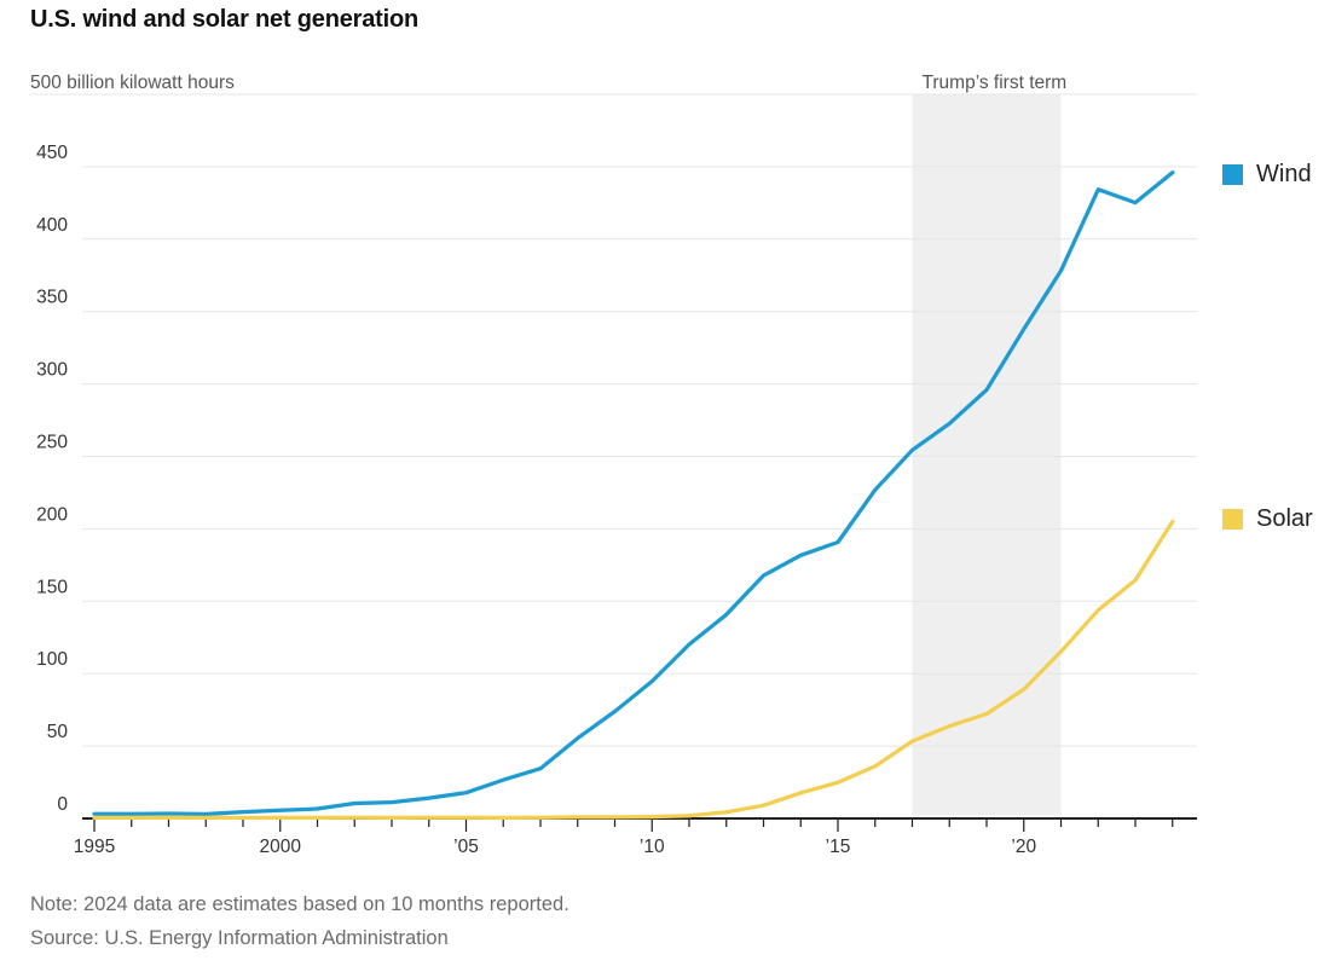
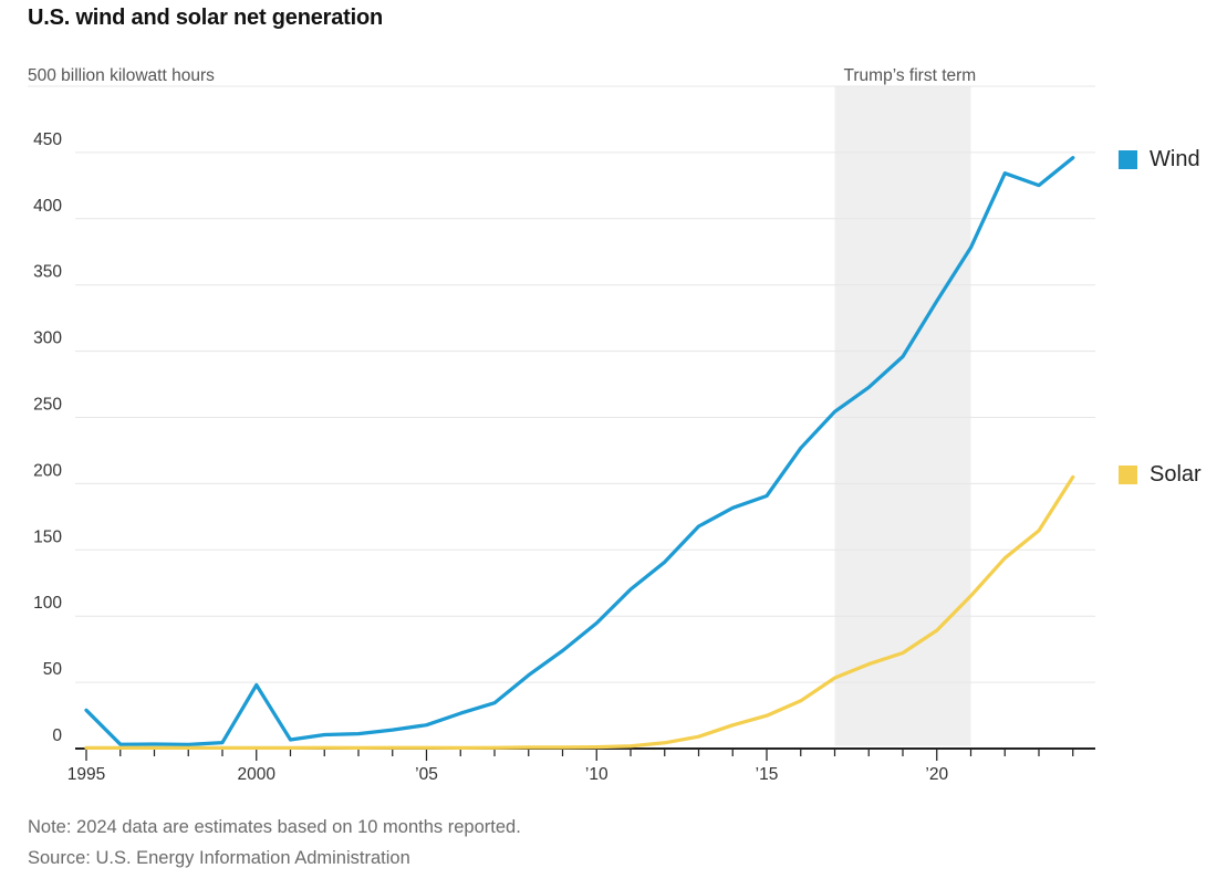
Wind/1995: 3 -> 29
Wind/2000: 6 -> 48
